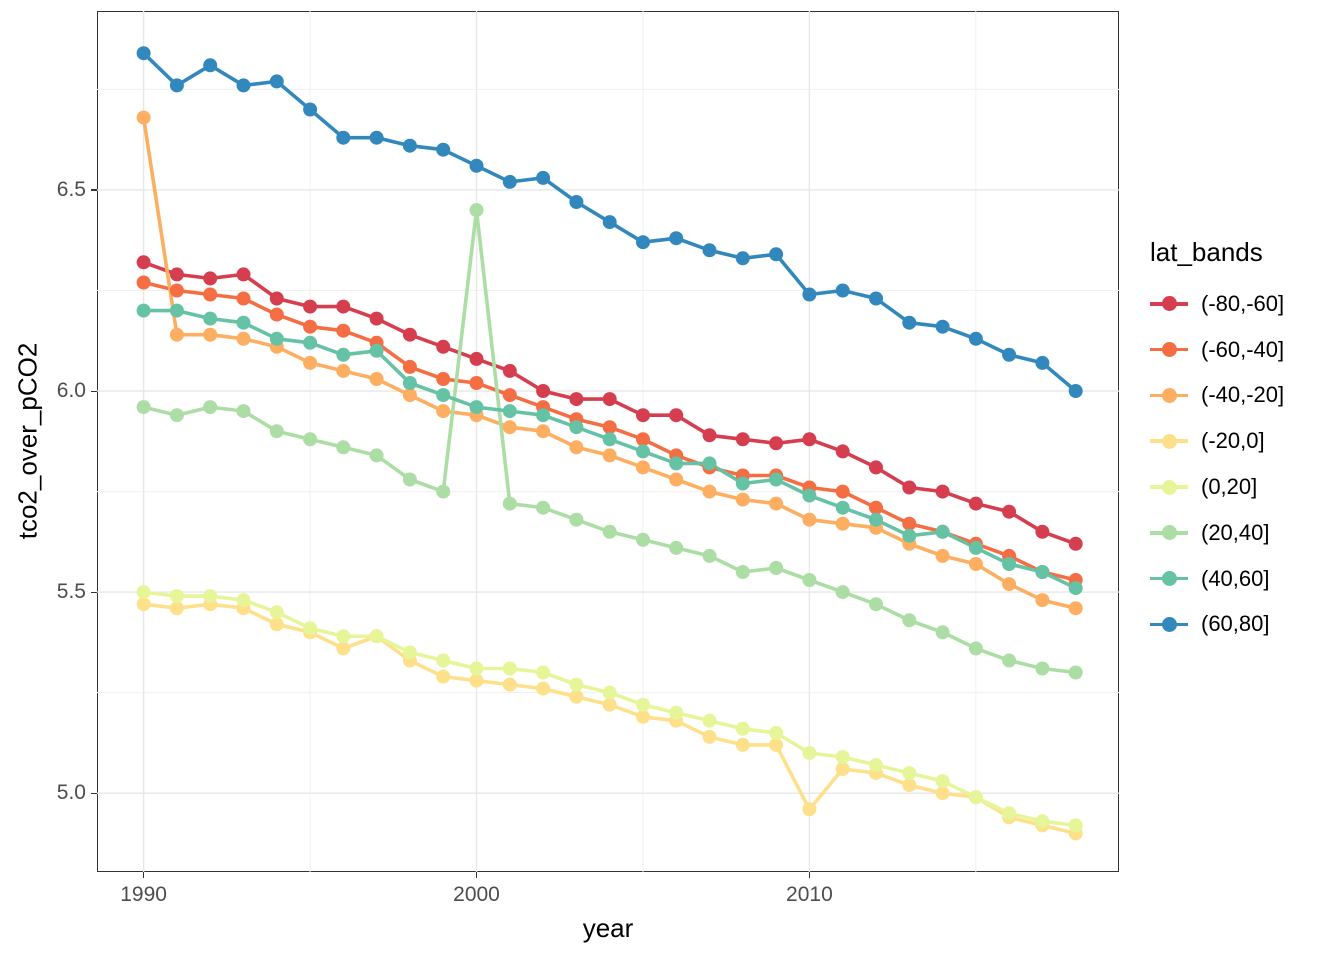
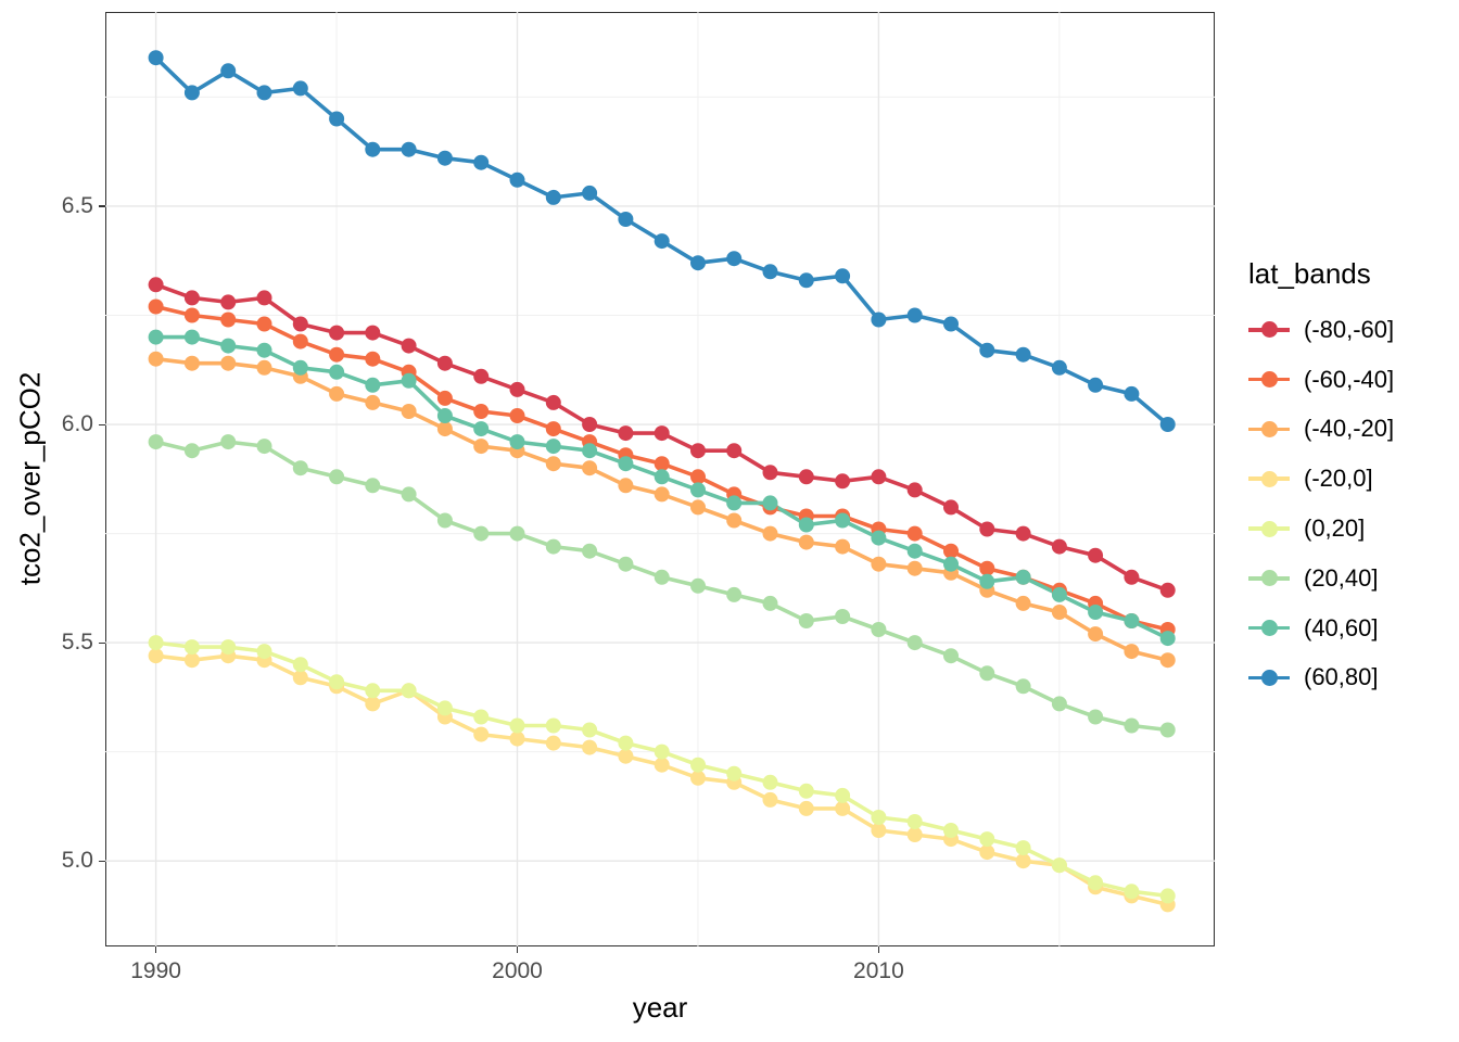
(-40,-20]/1990: 6.68 -> 6.15
(20,40]/2000: 6.45 -> 5.75
(-20,0]/2010: 4.96 -> 5.07
